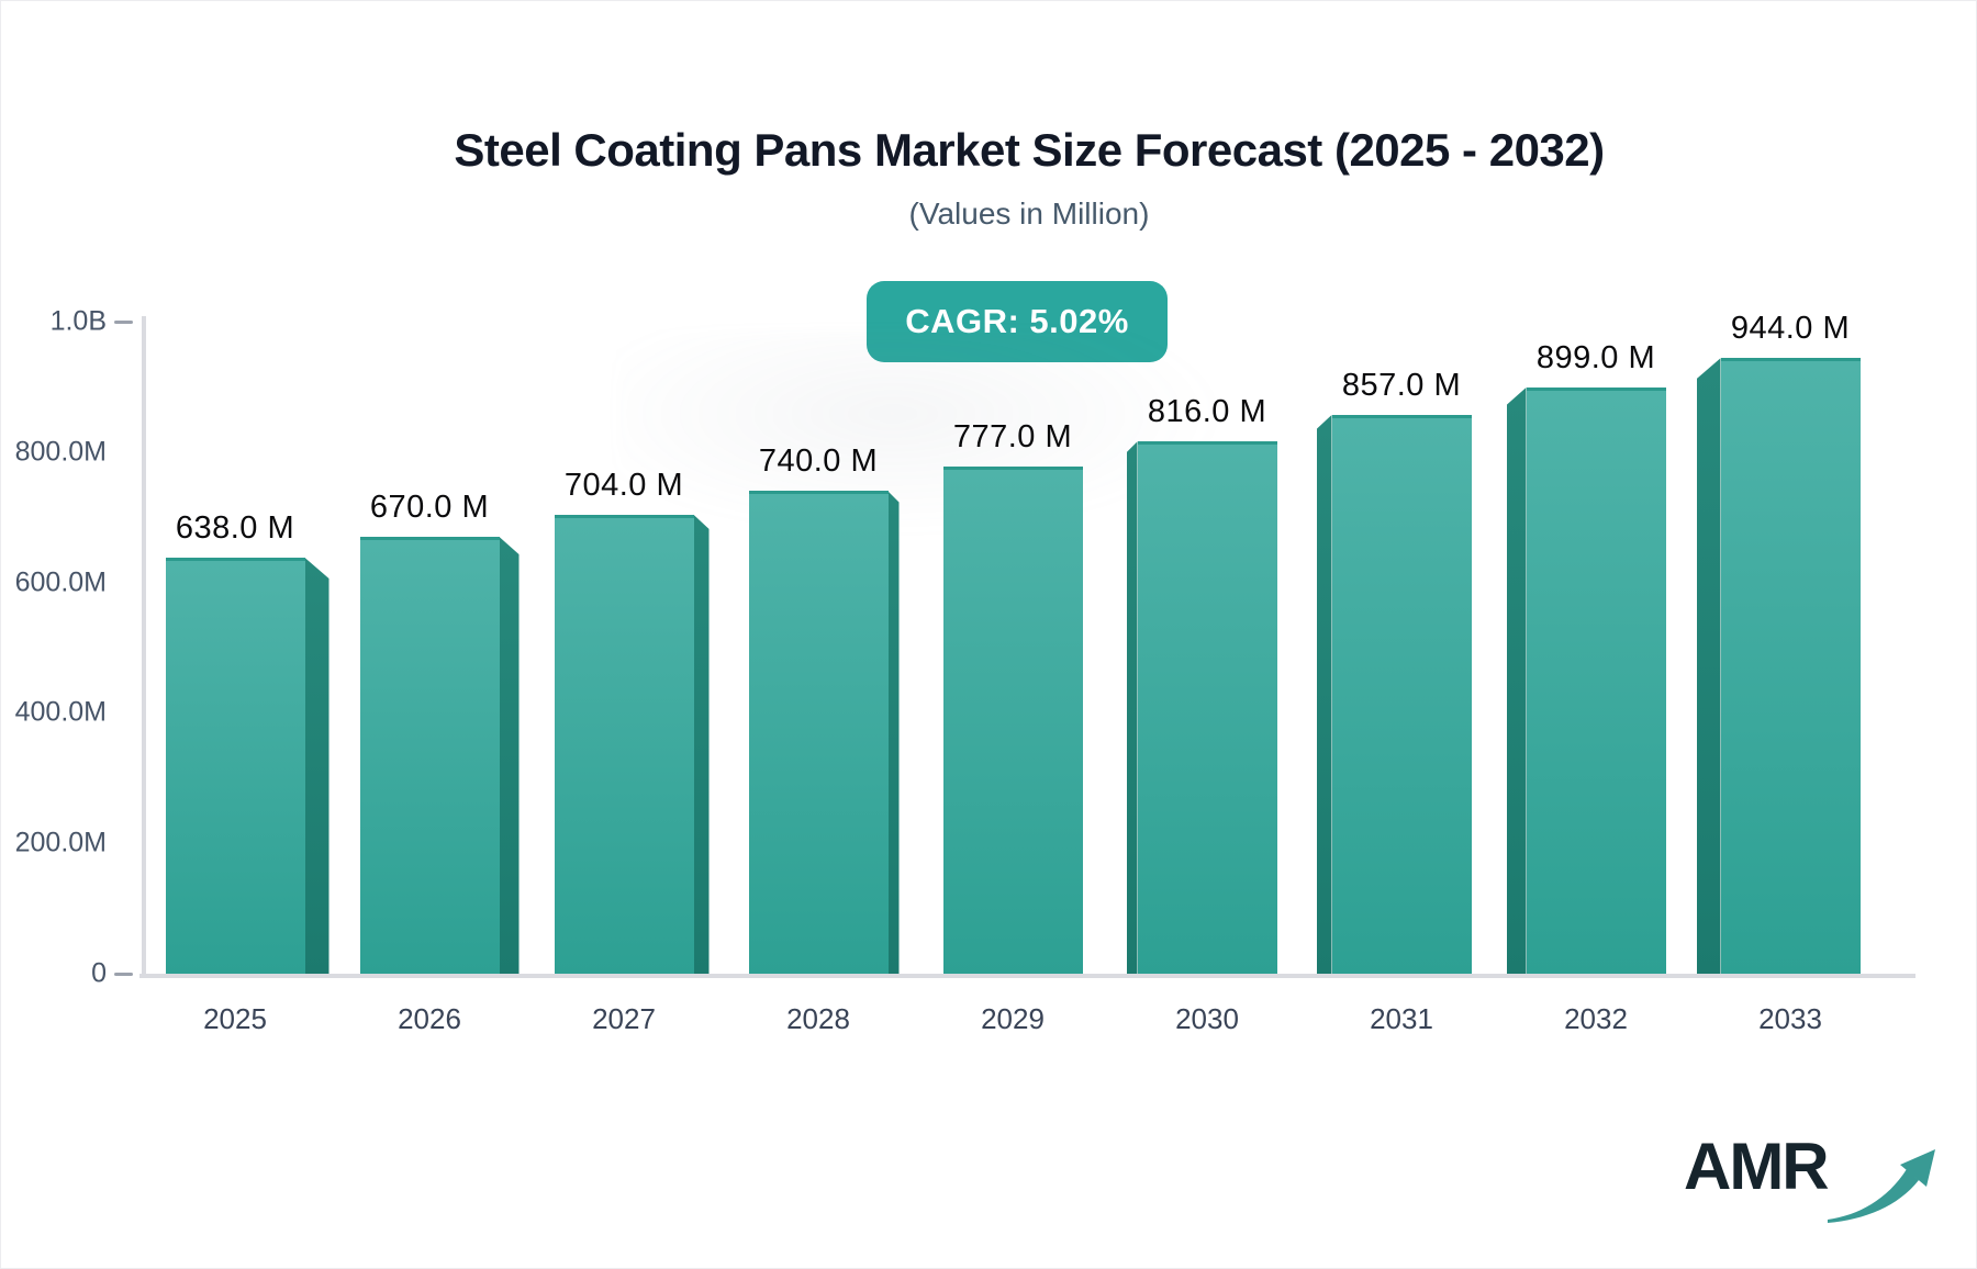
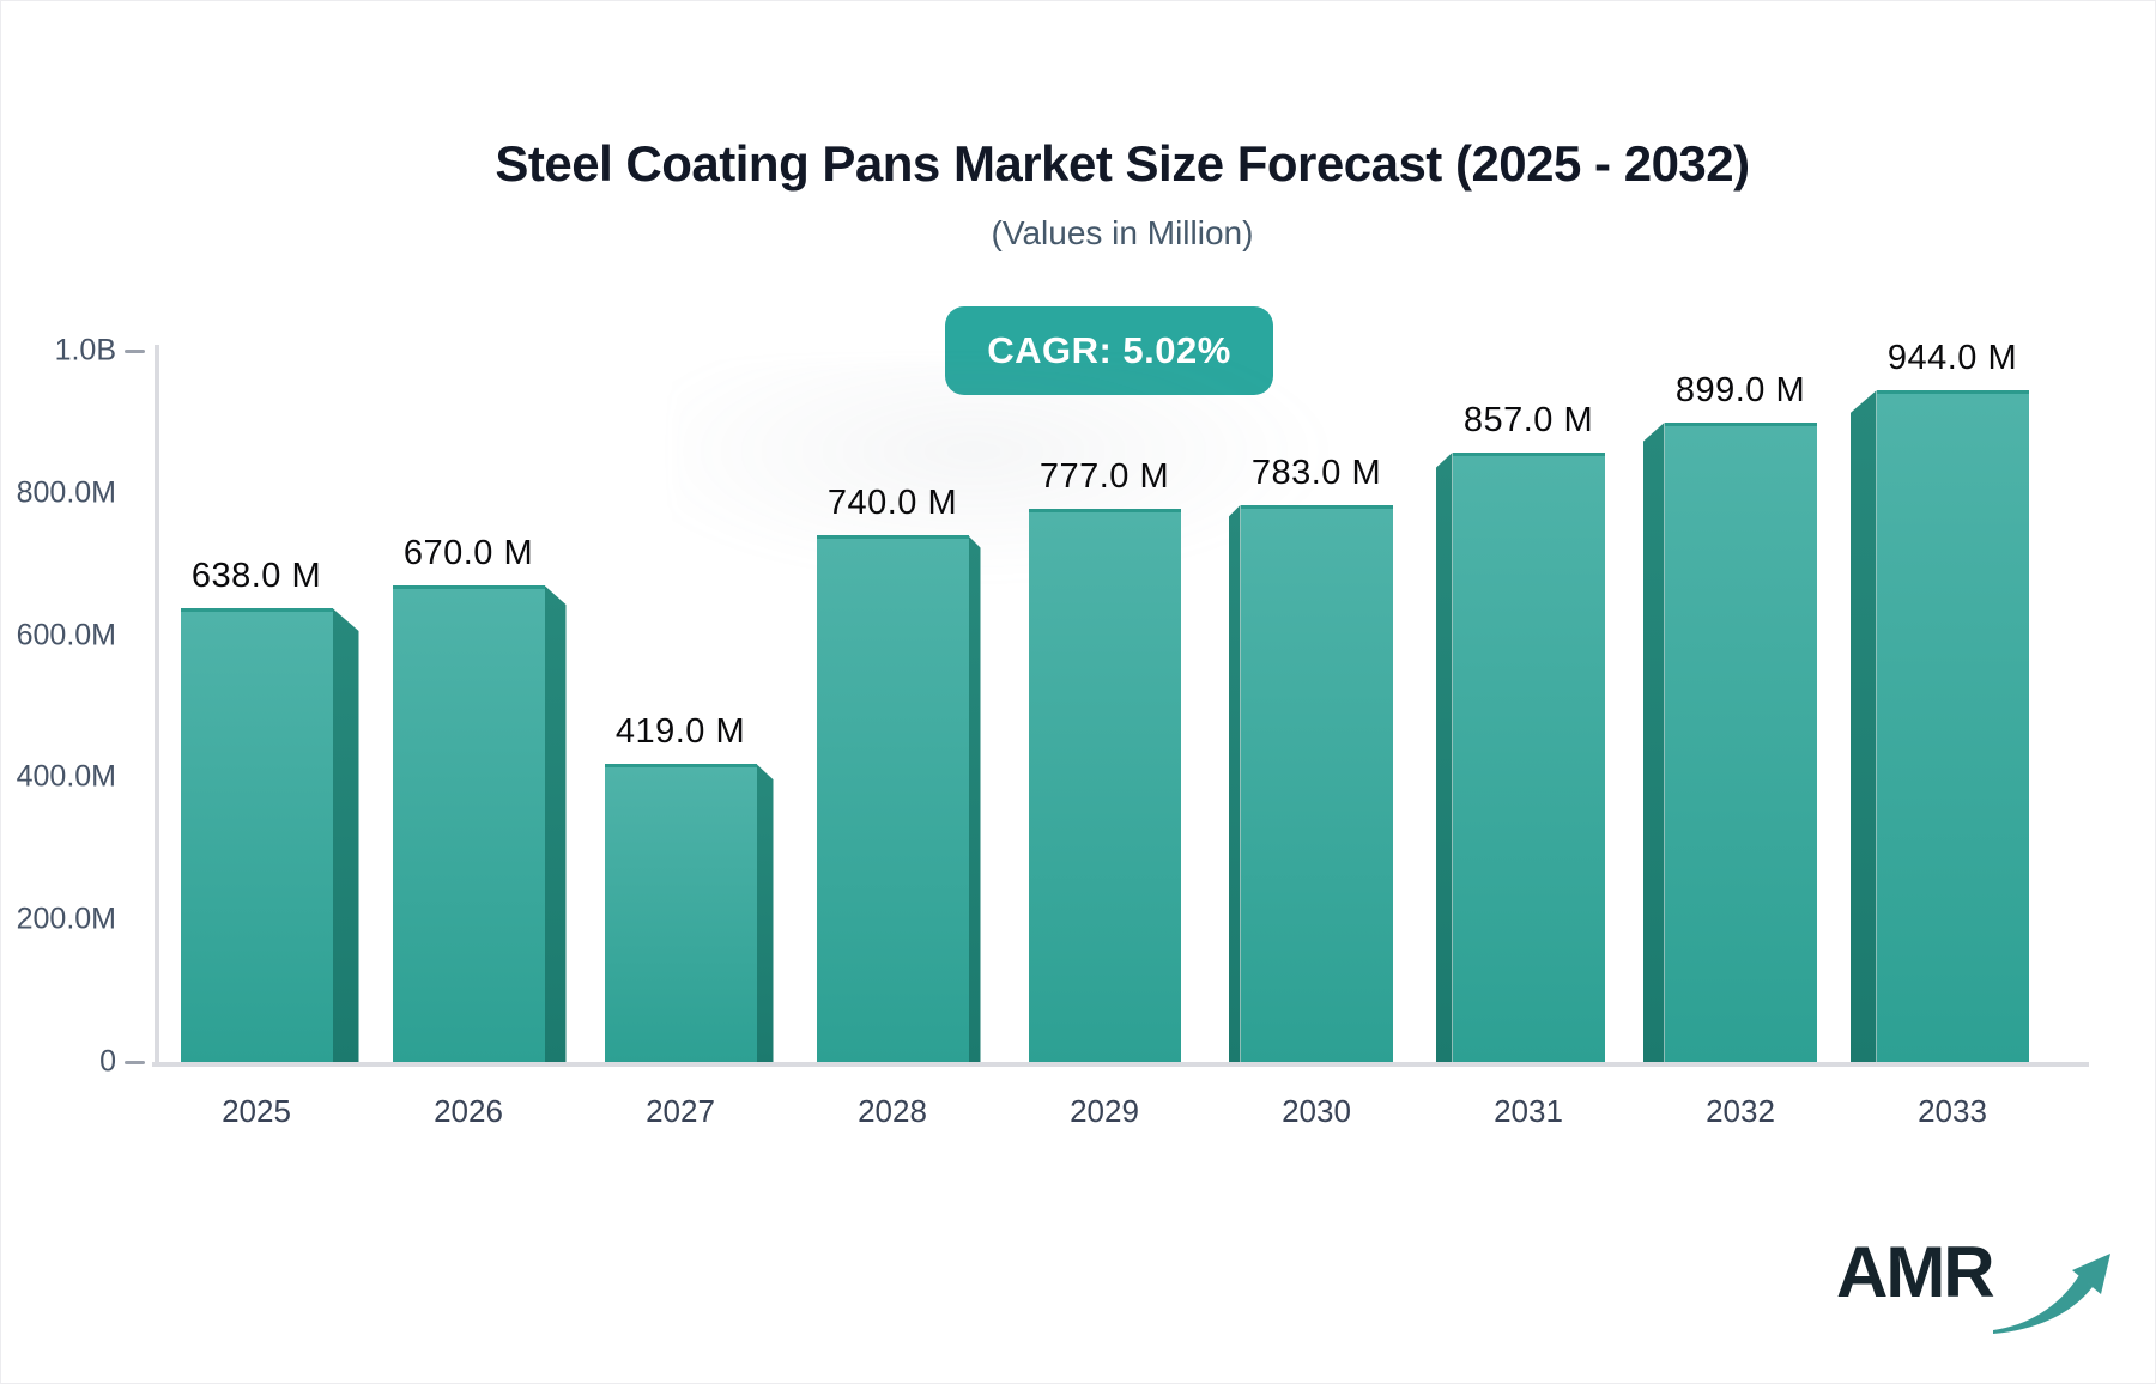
2027: 704.0 -> 419.0
2030: 816.0 -> 783.0
